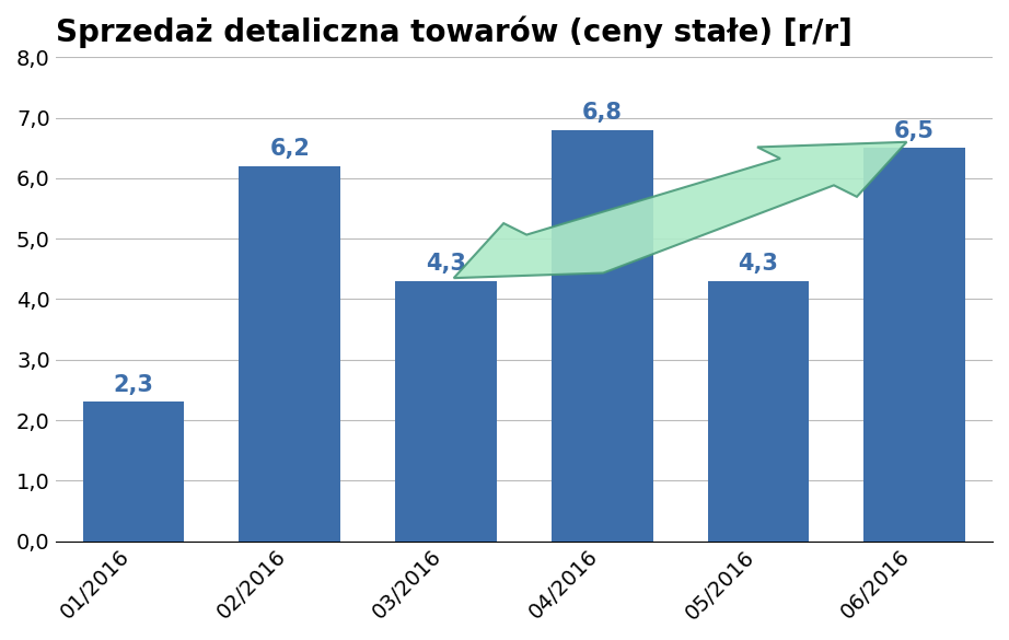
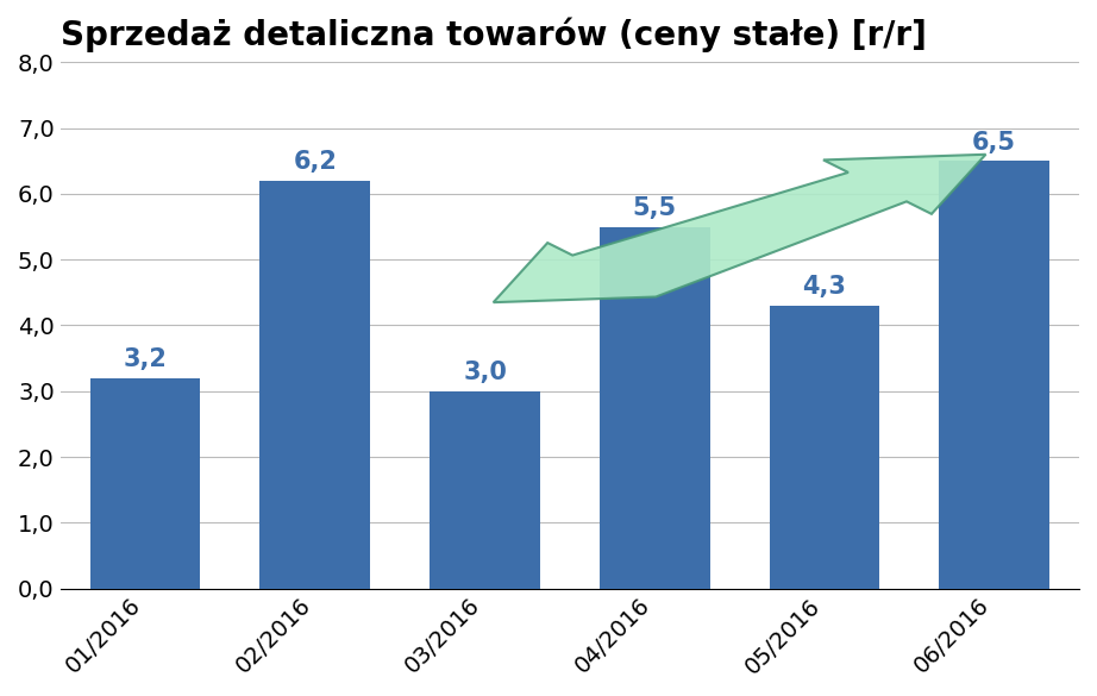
01/2016: 2,3 -> 3,2
03/2016: 4,3 -> 3,0
04/2016: 6,8 -> 5,5
